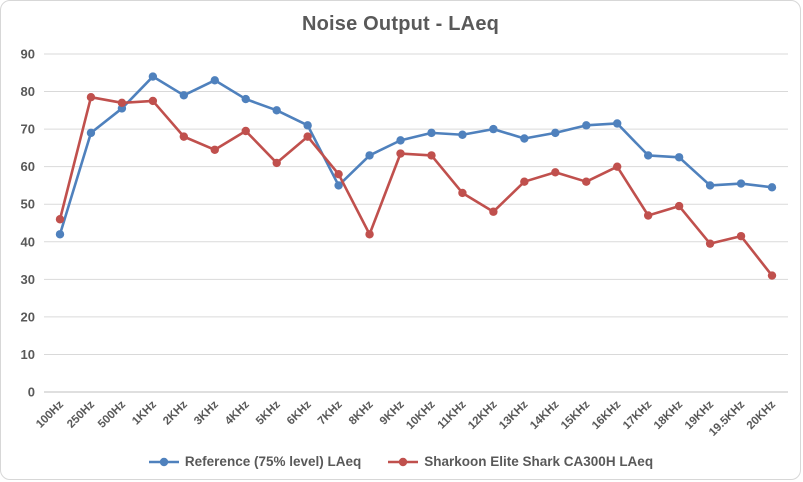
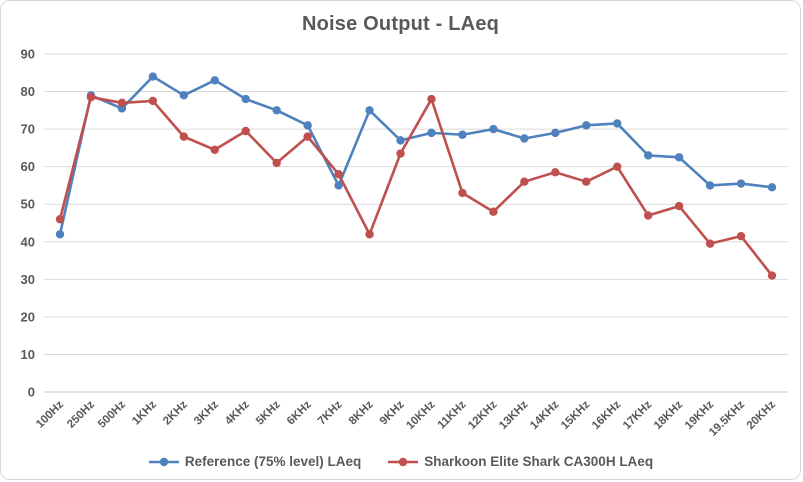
Reference (75% level) LAeq/250Hz: 69 -> 79
Reference (75% level) LAeq/8KHz: 63 -> 75
Sharkoon Elite Shark CA300H LAeq/10KHz: 63 -> 78
